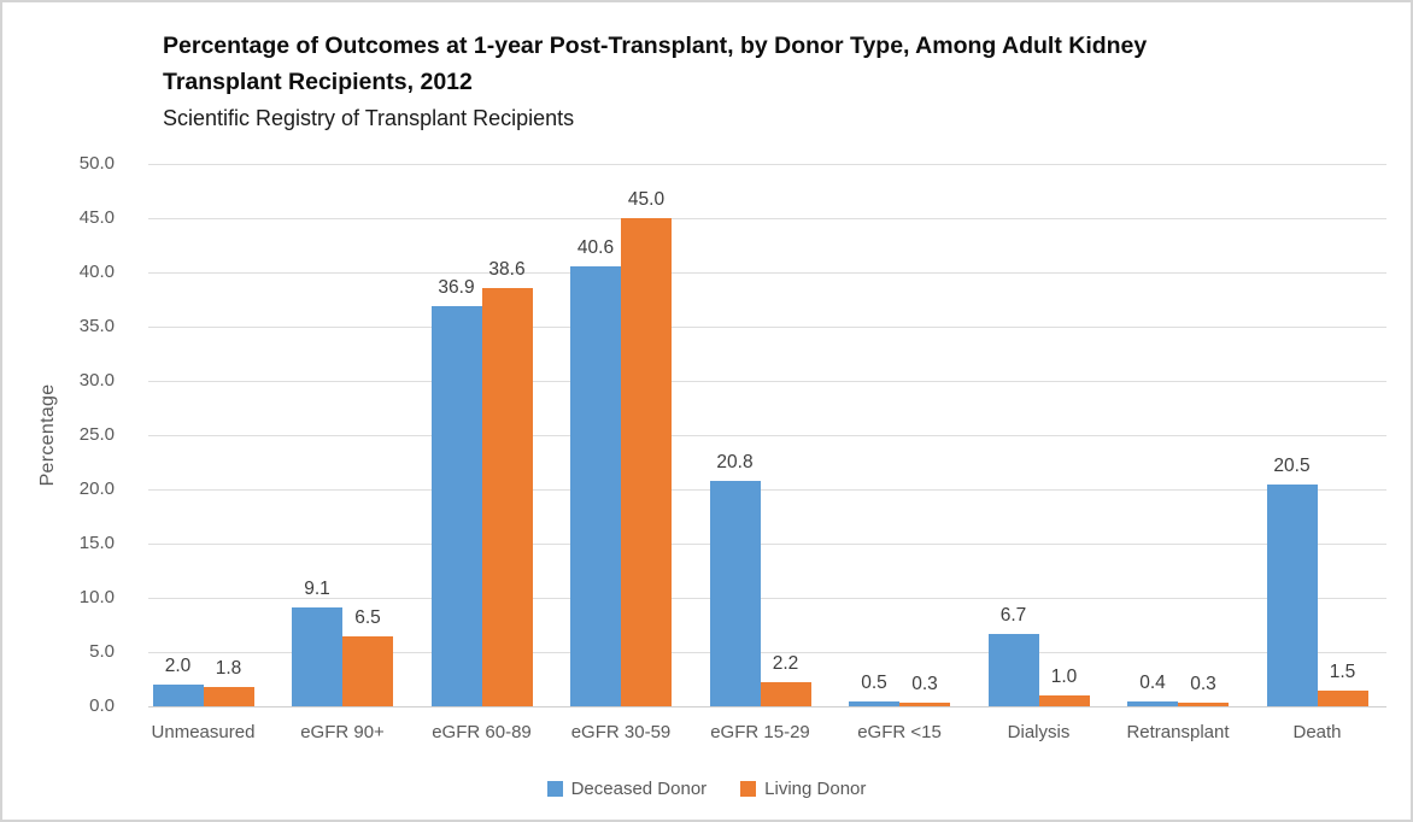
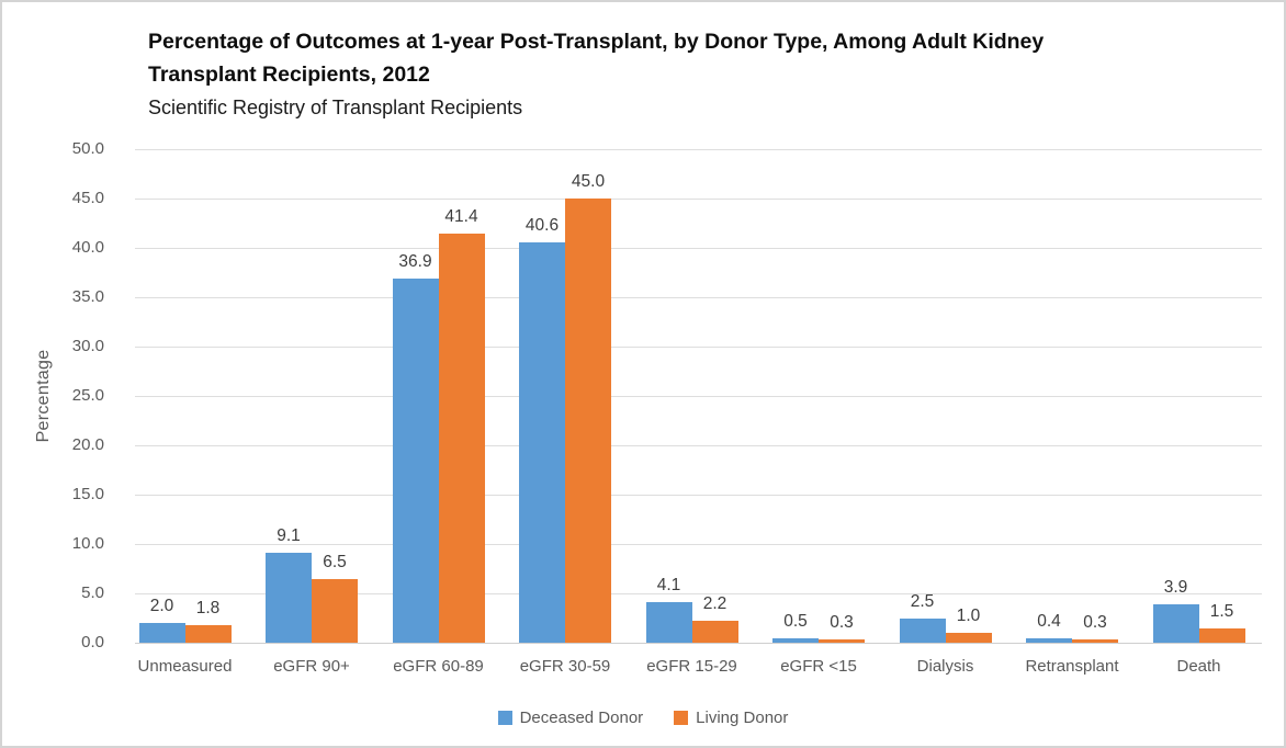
Living Donor/eGFR 60-89: 38.6 -> 41.4
Deceased Donor/eGFR 15-29: 20.8 -> 4.1
Deceased Donor/Dialysis: 6.7 -> 2.5
Deceased Donor/Death: 20.5 -> 3.9
